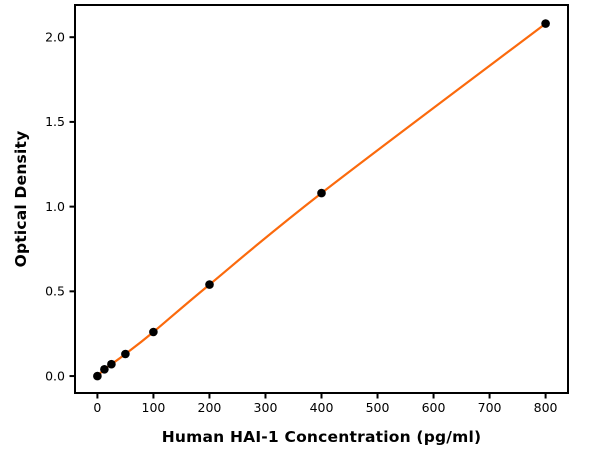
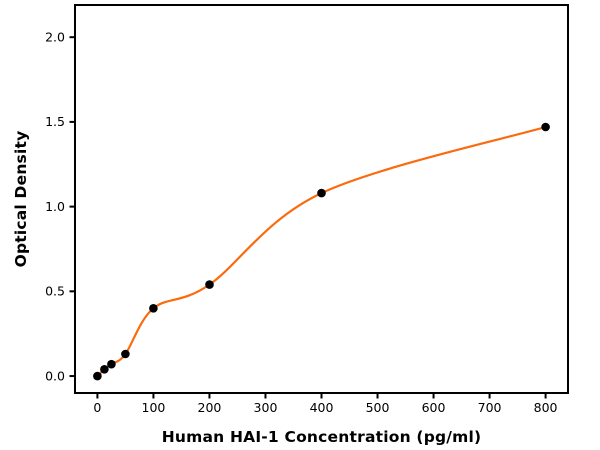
100: 0.26 -> 0.40
800: 2.08 -> 1.47
